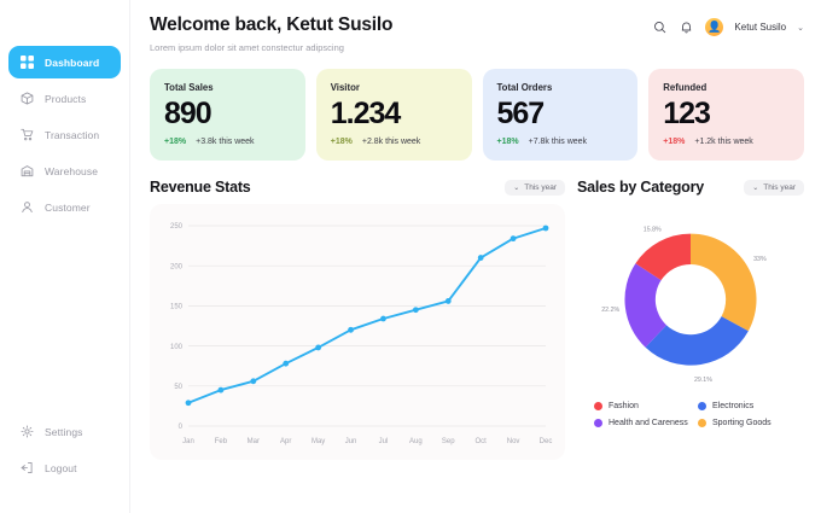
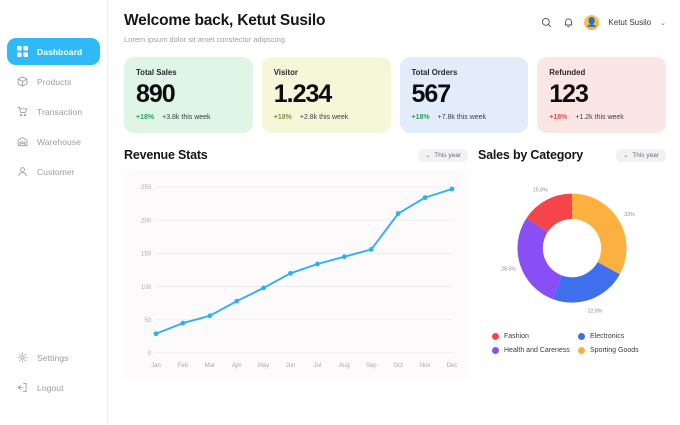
Sales by Category/Electronics: 29.1% -> 22.8%
Sales by Category/Health and Careness: 22.2% -> 28.5%
